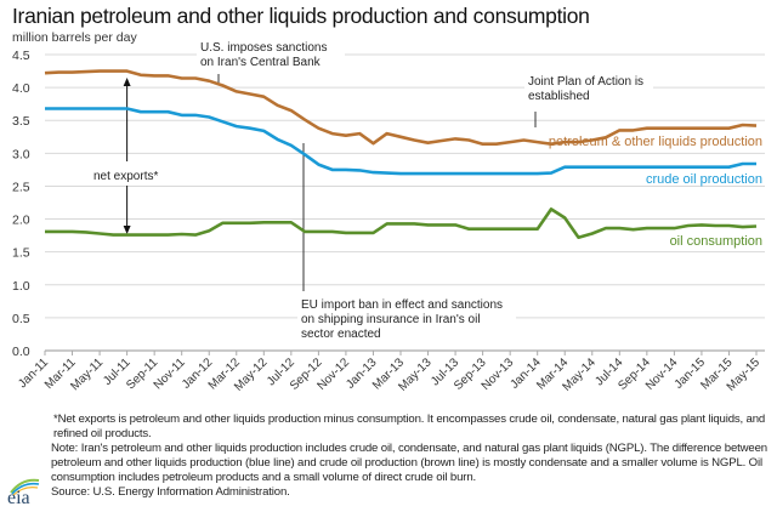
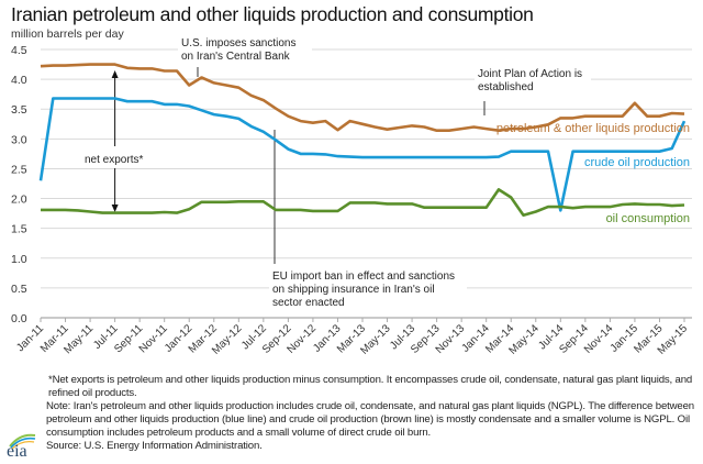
crude oil production/Jan-11: 3.7 -> 2.3
petroleum & other liquids production/Jan-12: 4.1 -> 3.9
crude oil production/Jul-14: 2.8 -> 1.8
petroleum & other liquids production/Jan-15: 3.4 -> 3.6
crude oil production/May-15: 2.8 -> 3.3
